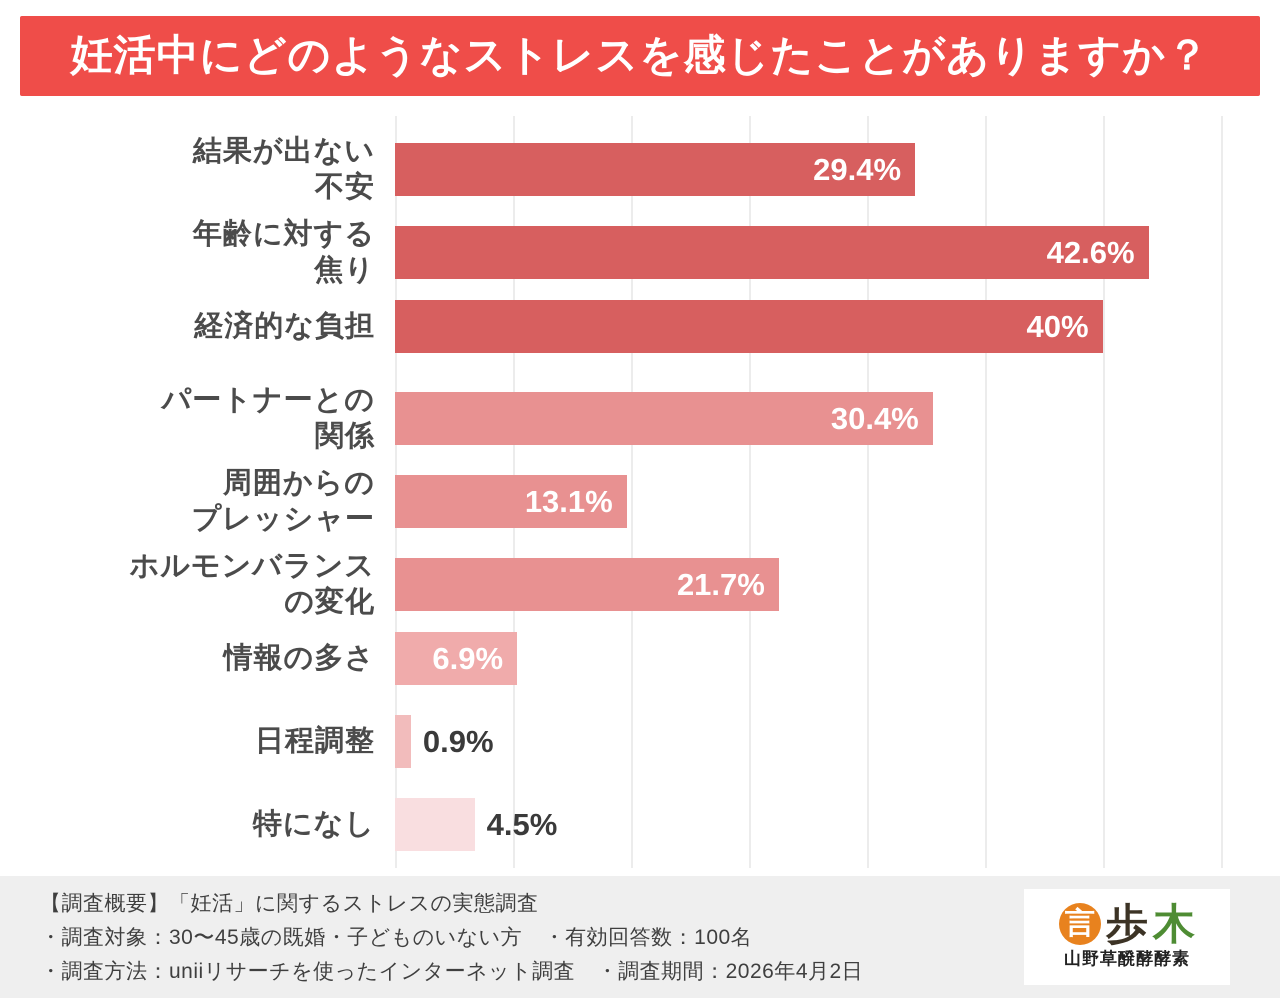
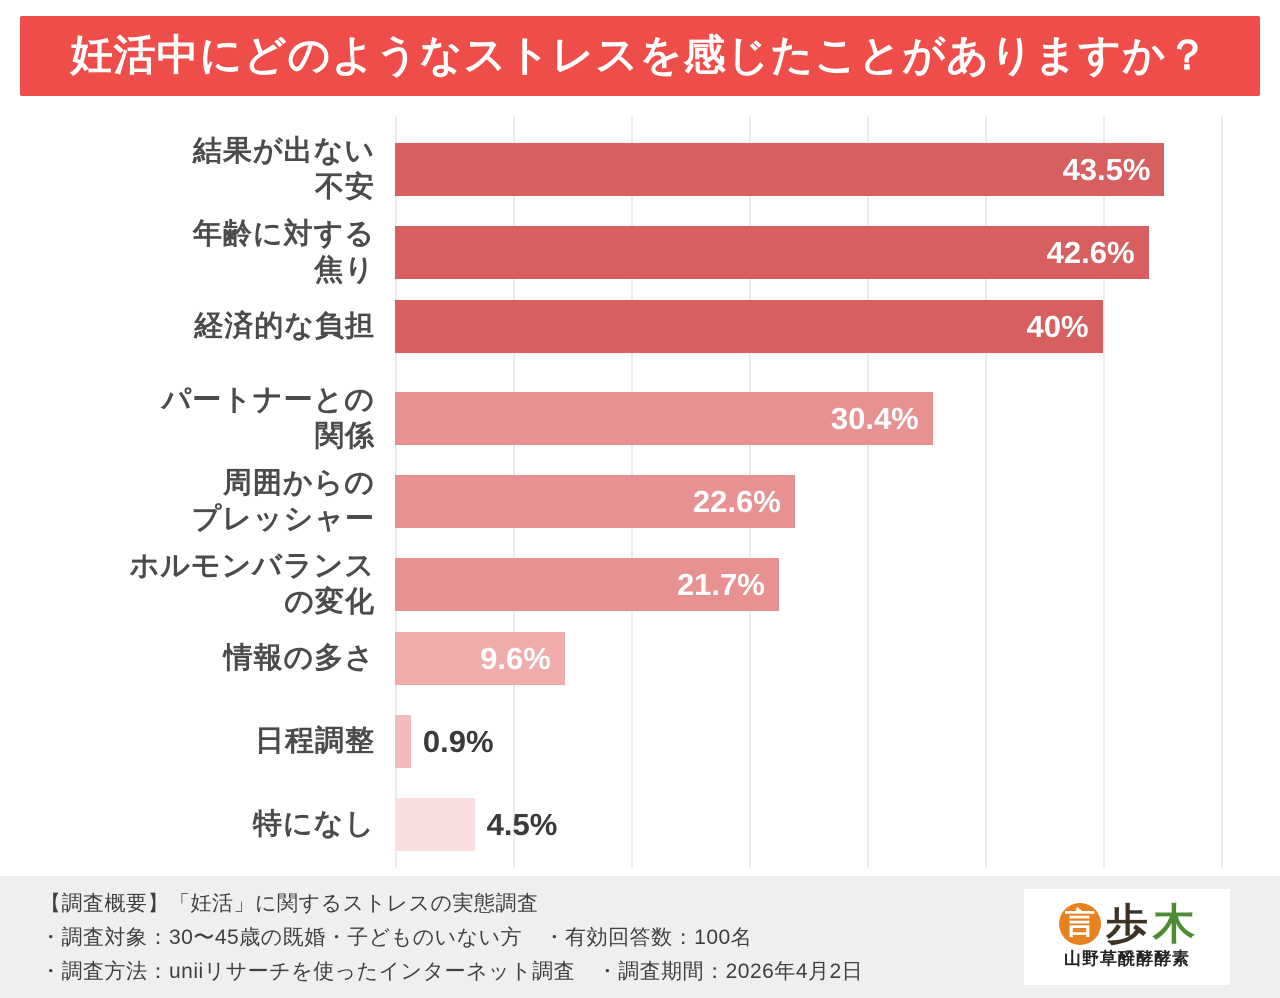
結果が出ない不安: 29.4% -> 43.5%
周囲からのプレッシャー: 13.1% -> 22.6%
情報の多さ: 6.9% -> 9.6%
